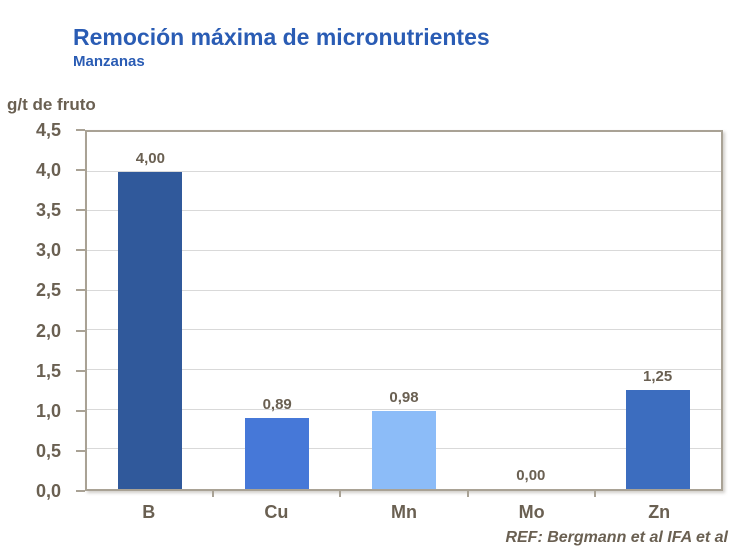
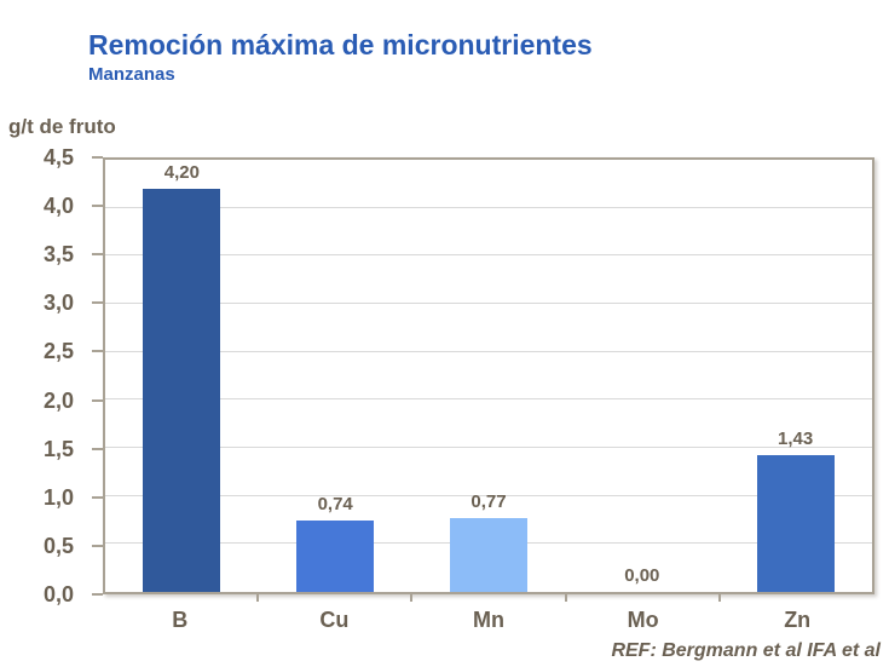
B: 4,00 -> 4,20
Cu: 0,89 -> 0,74
Mn: 0,98 -> 0,77
Zn: 1,25 -> 1,43
